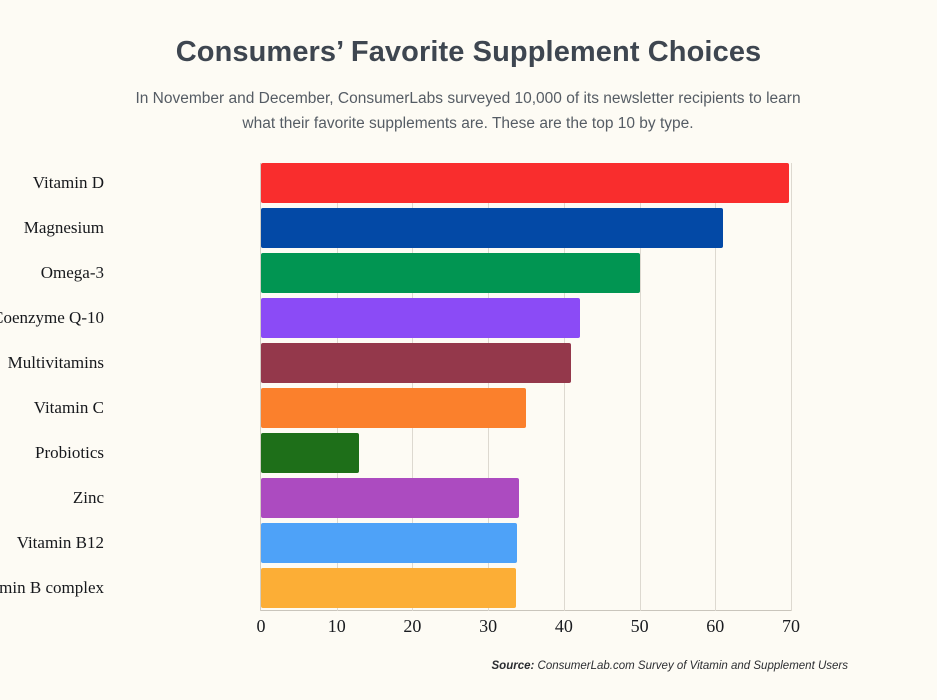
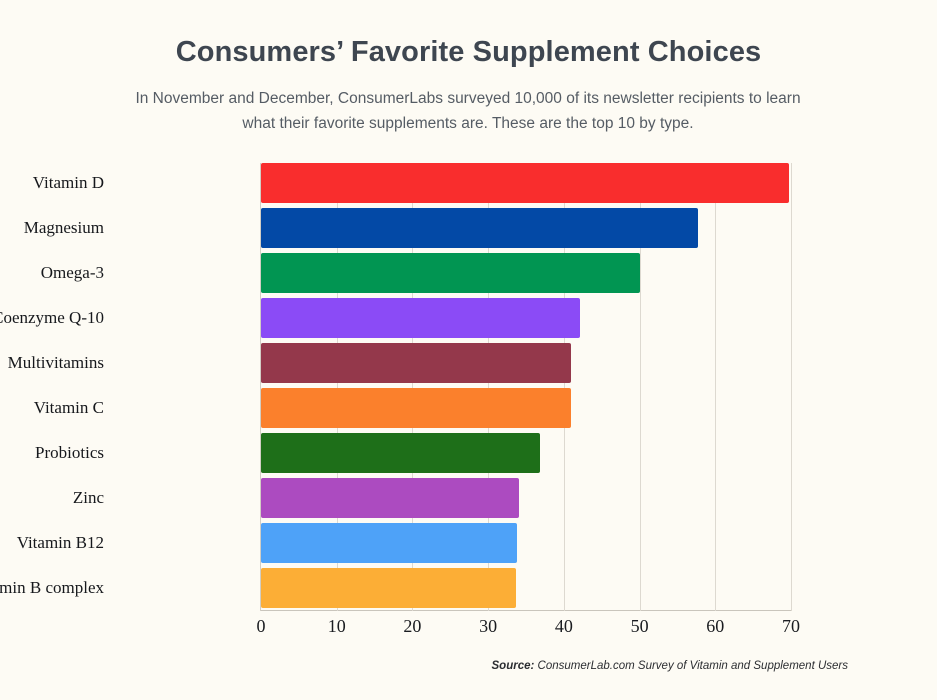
Magnesium: 61 -> 58
Vitamin C: 35 -> 41
Probiotics: 13 -> 37
